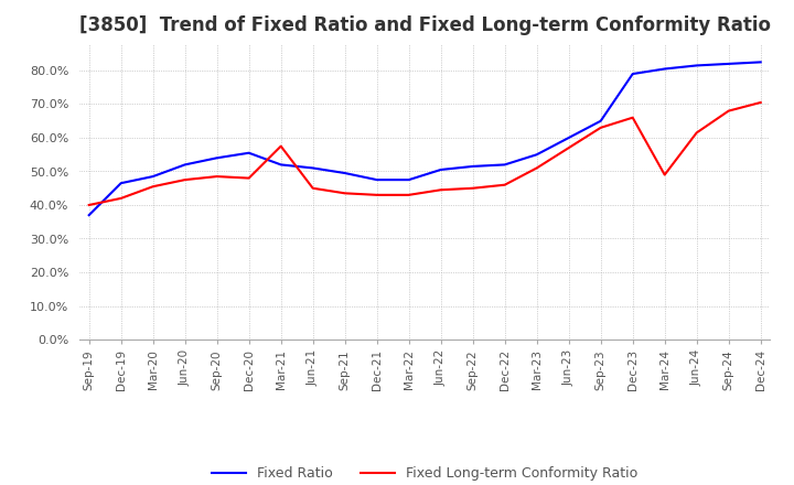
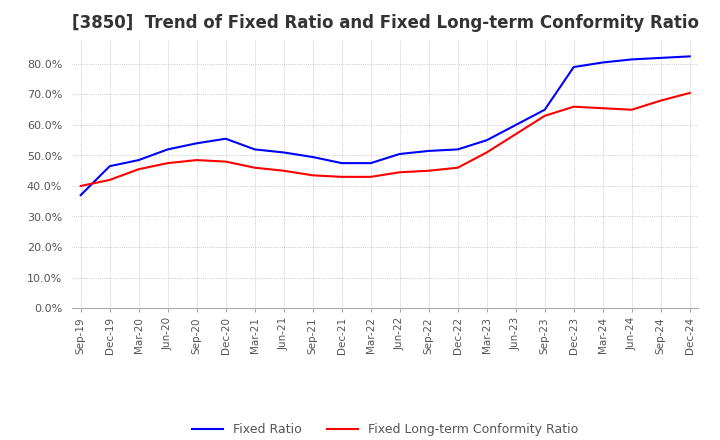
Fixed Long-term Conformity Ratio/Mar-21: 57.5% -> 46.0%
Fixed Long-term Conformity Ratio/Mar-24: 49.0% -> 65.5%
Fixed Long-term Conformity Ratio/Jun-24: 61.5% -> 65.0%
